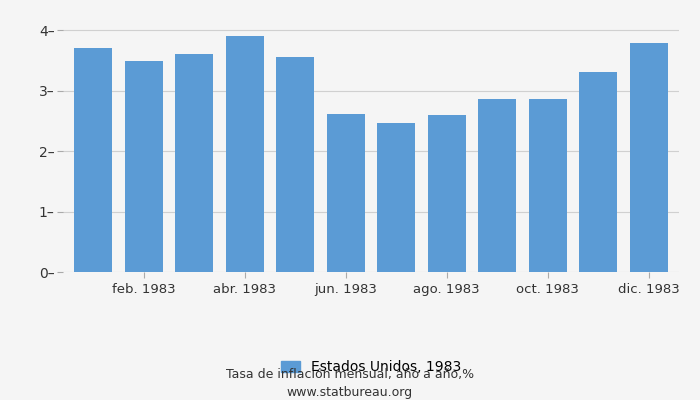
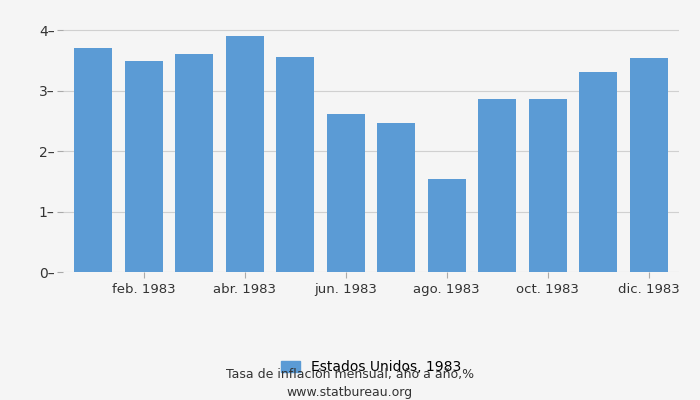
ago. 1983: 2.60– -> 1.54–
dic. 1983: 3.79– -> 3.54–
